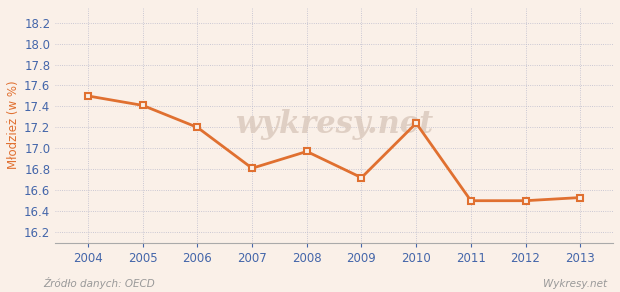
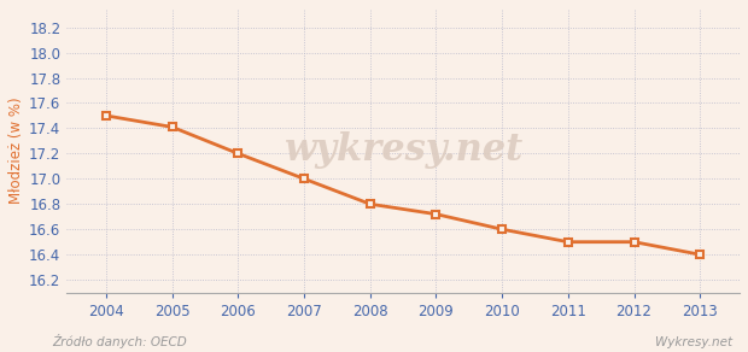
2007: 16.81 -> 17.00
2008: 16.97 -> 16.80
2010: 17.24 -> 16.60
2013: 16.53 -> 16.40
